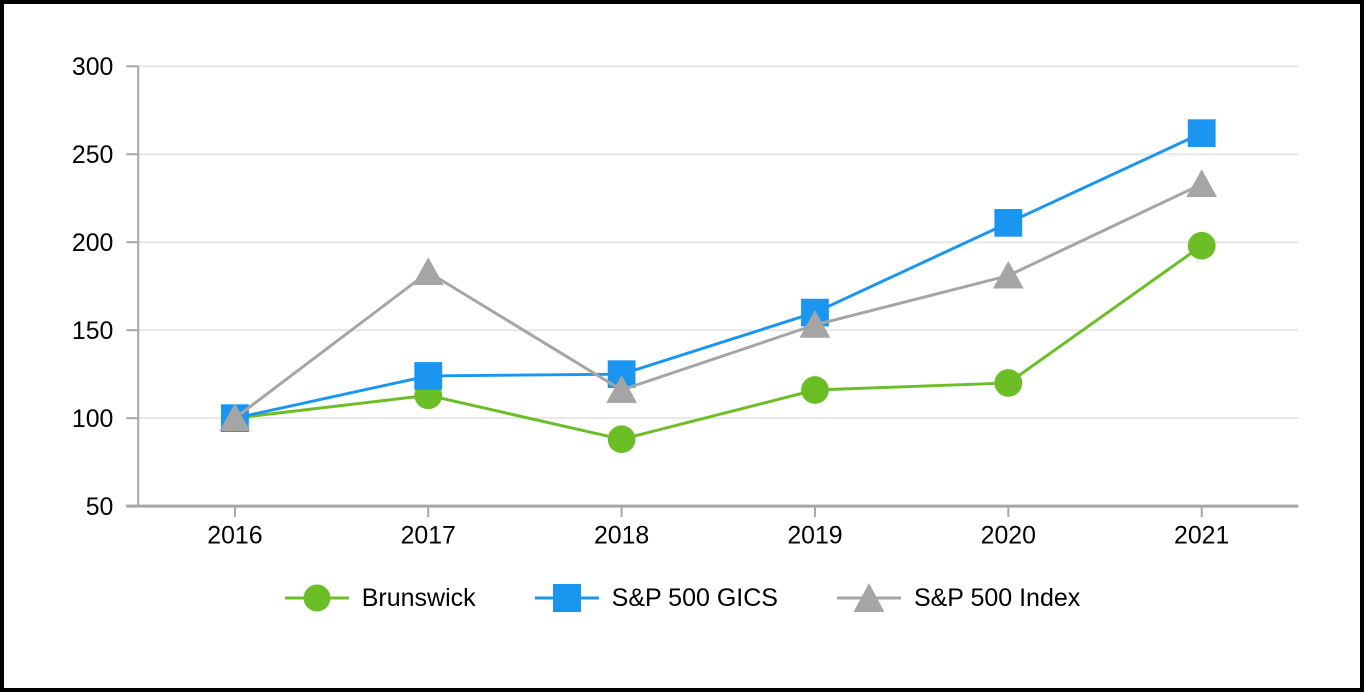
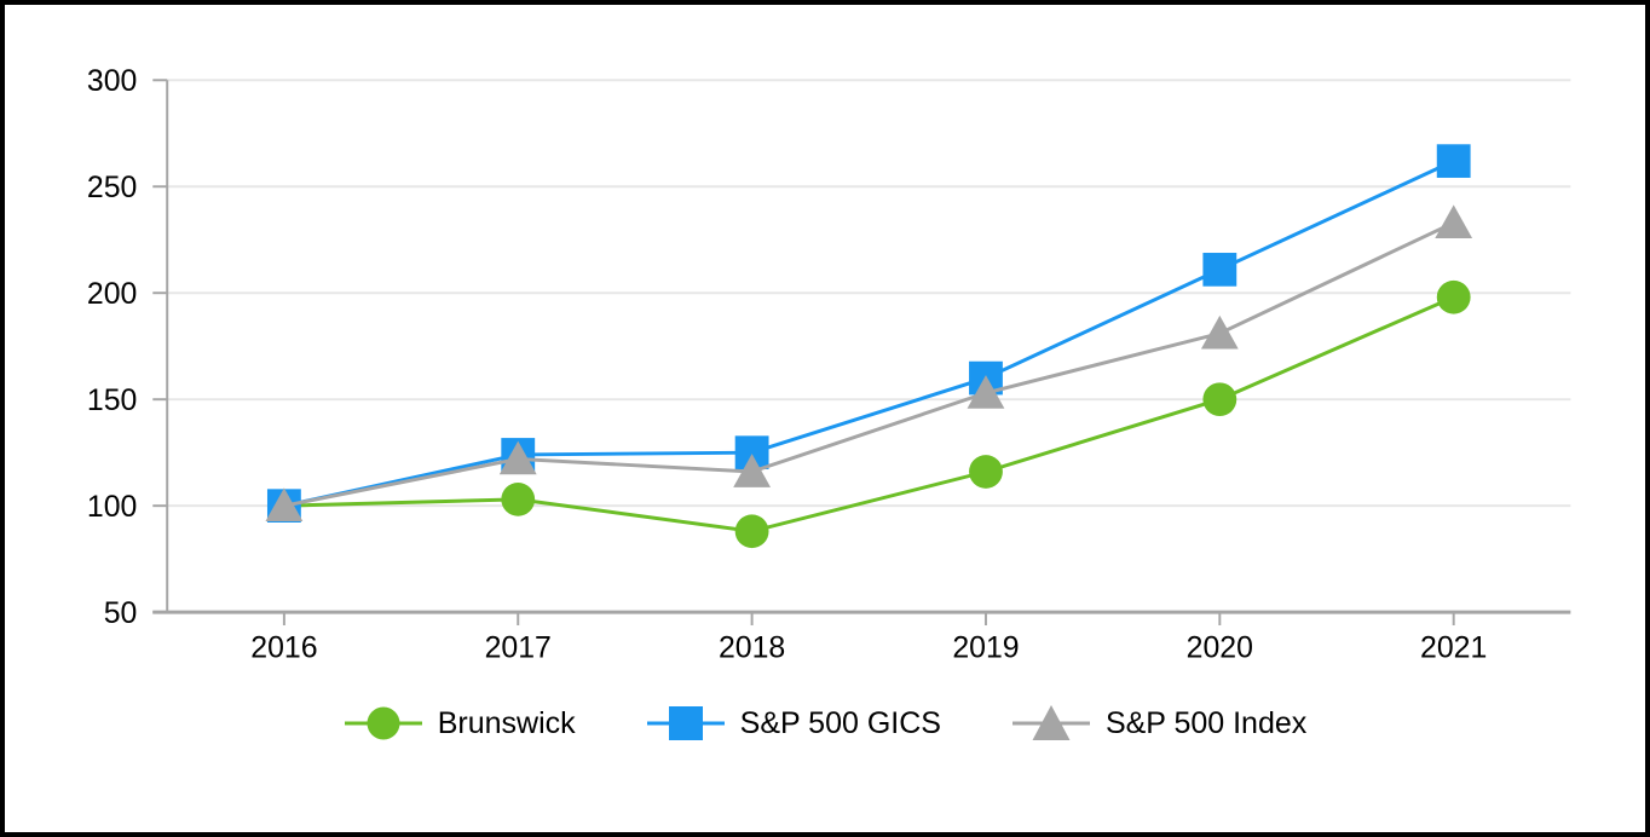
Brunswick/2017: 113 -> 103
S&P 500 Index/2017: 183 -> 122
Brunswick/2020: 120 -> 150
